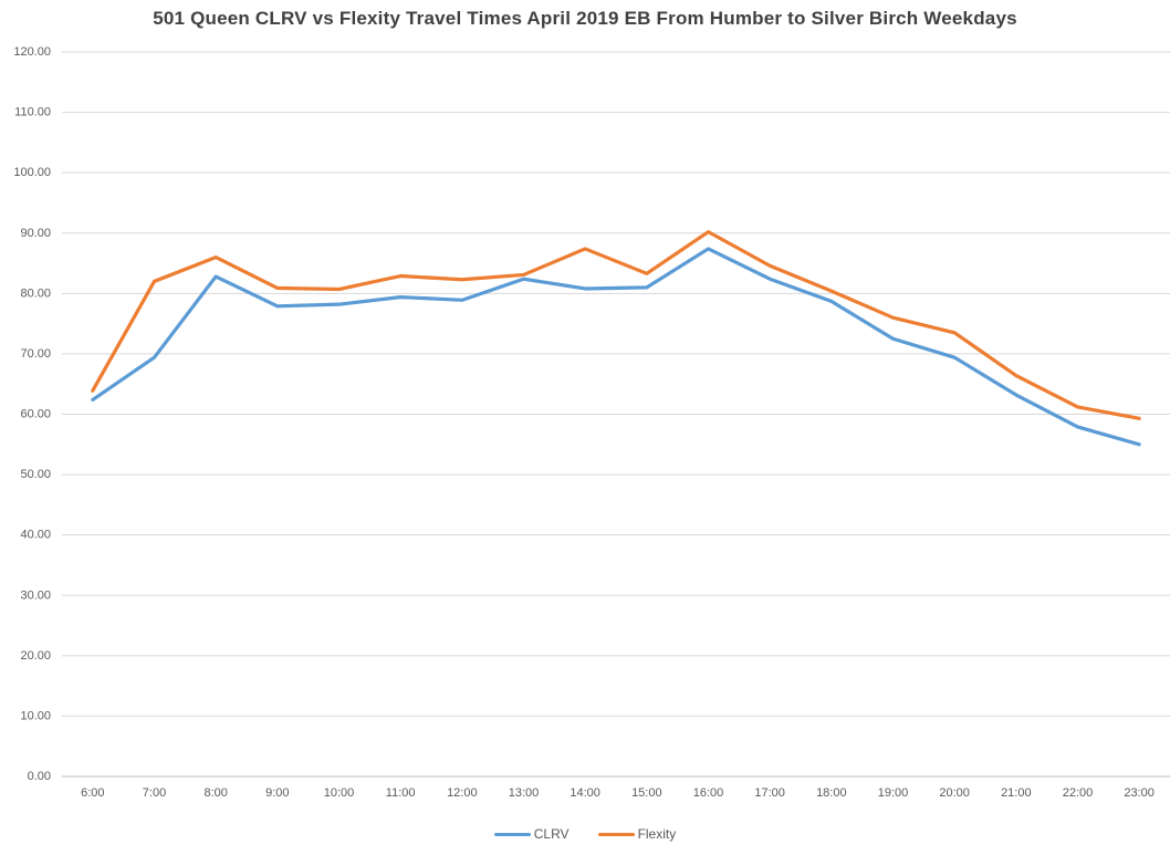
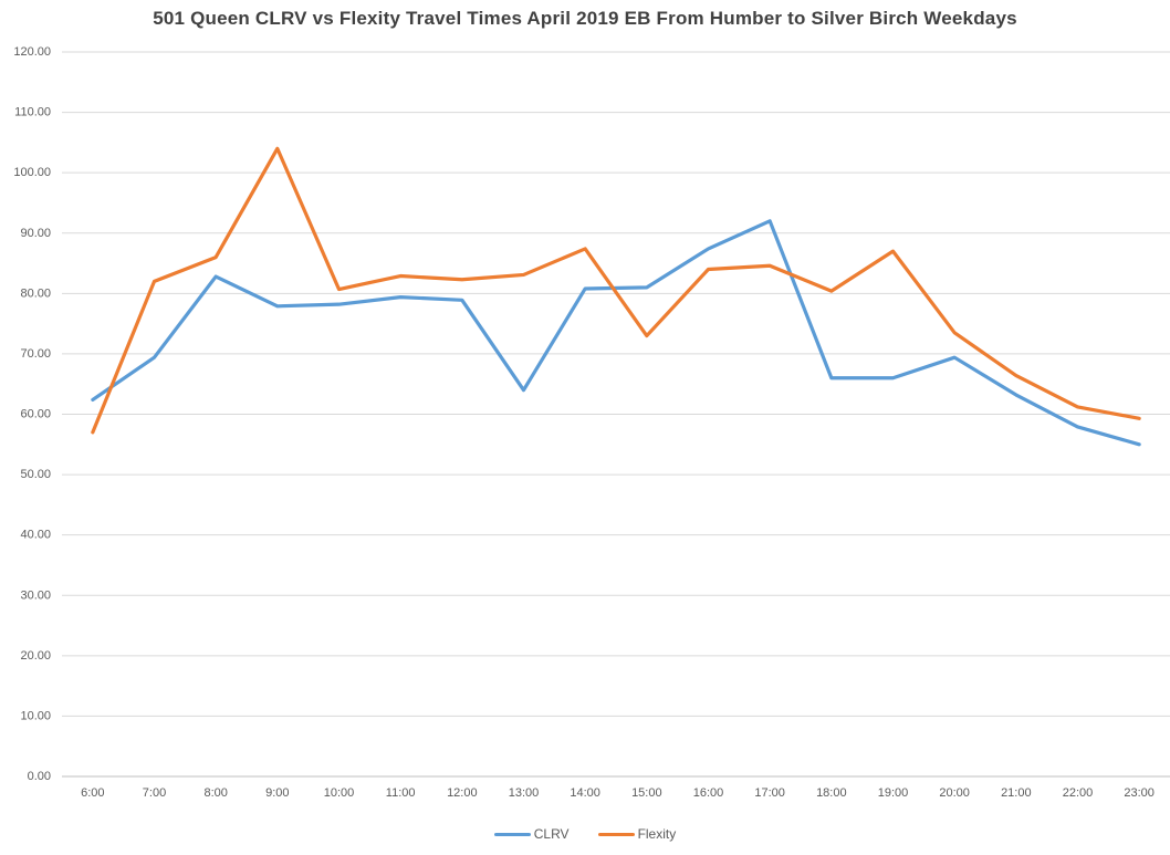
Flexity/6:00: 64 -> 57
Flexity/9:00: 81 -> 104
CLRV/13:00: 82 -> 64
Flexity/15:00: 83 -> 73
Flexity/16:00: 90 -> 84
CLRV/17:00: 82 -> 92
CLRV/18:00: 79 -> 66
CLRV/19:00: 72 -> 66
Flexity/19:00: 76 -> 87
